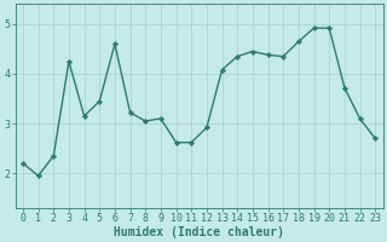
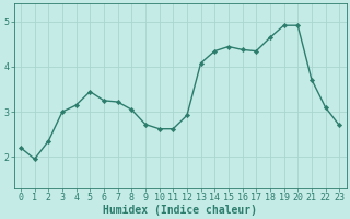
3: 4.25 -> 3.00
6: 4.60 -> 3.25
9: 3.10 -> 2.72
